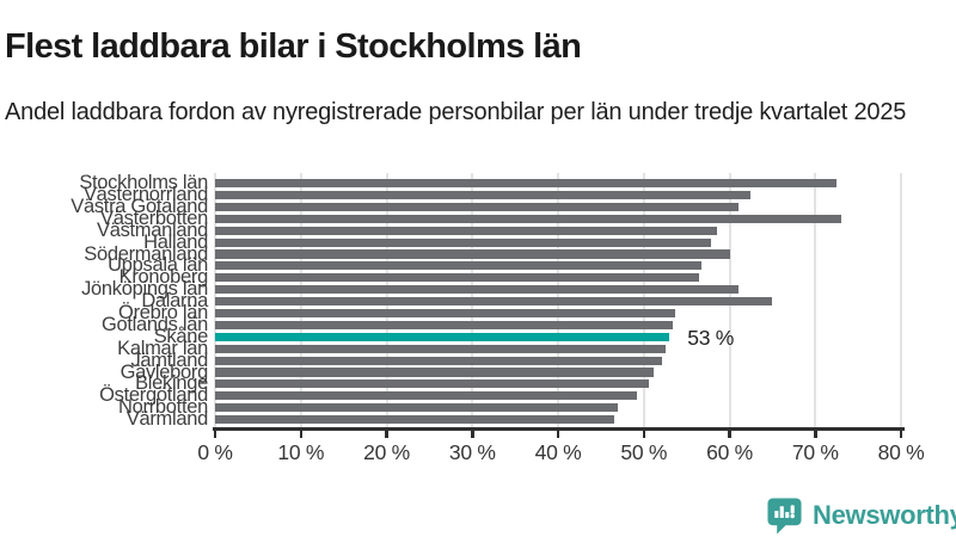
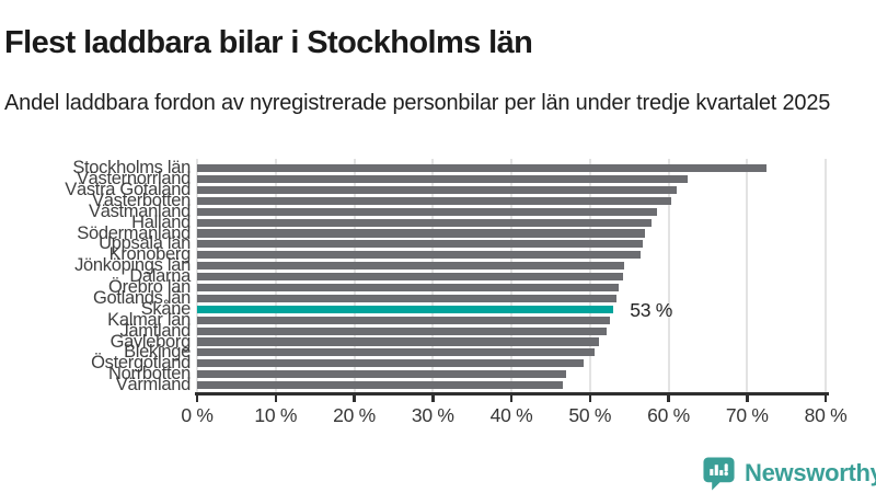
Västerbotten: 73% -> 60%
Södermanland: 60% -> 57%
Jönköpings län: 61% -> 54%
Dalarna: 65% -> 54%
